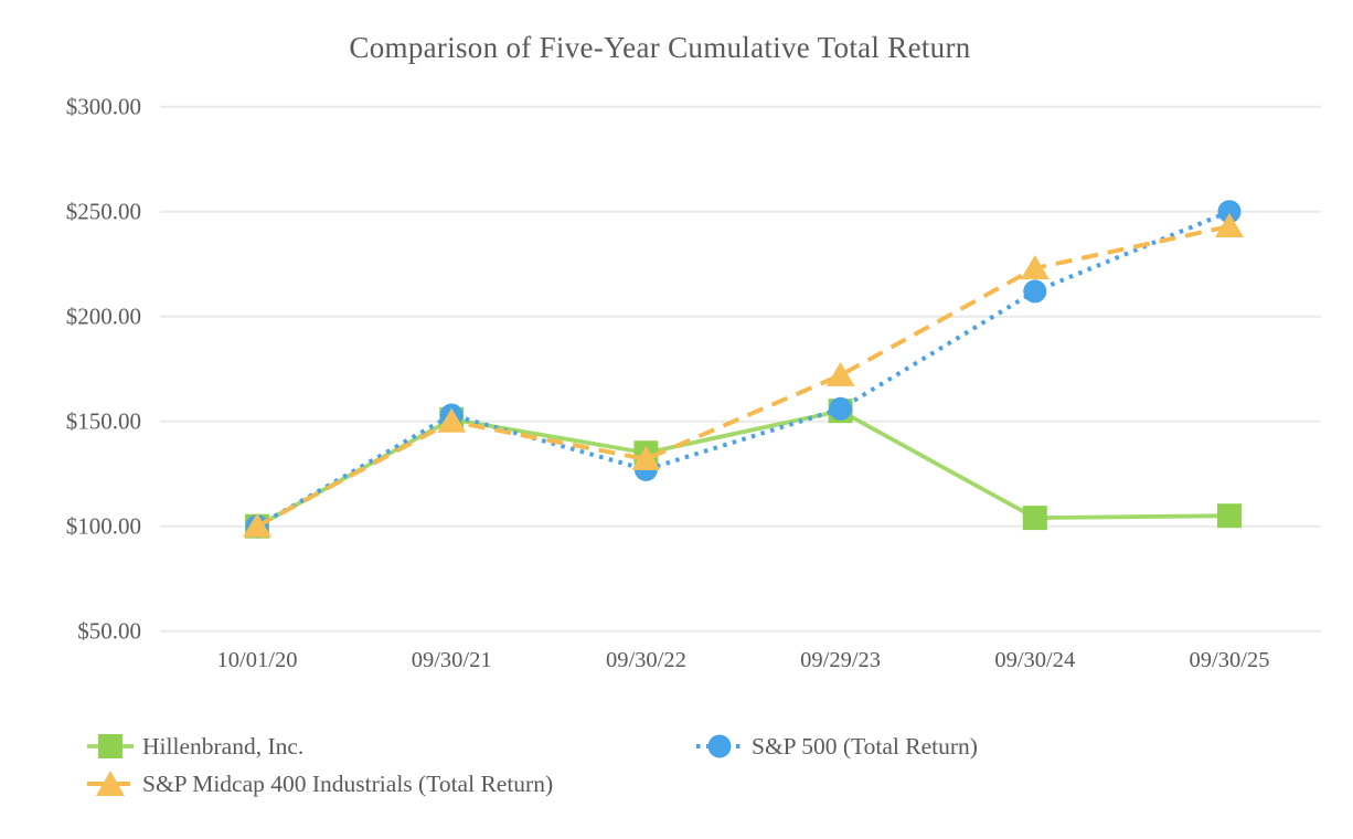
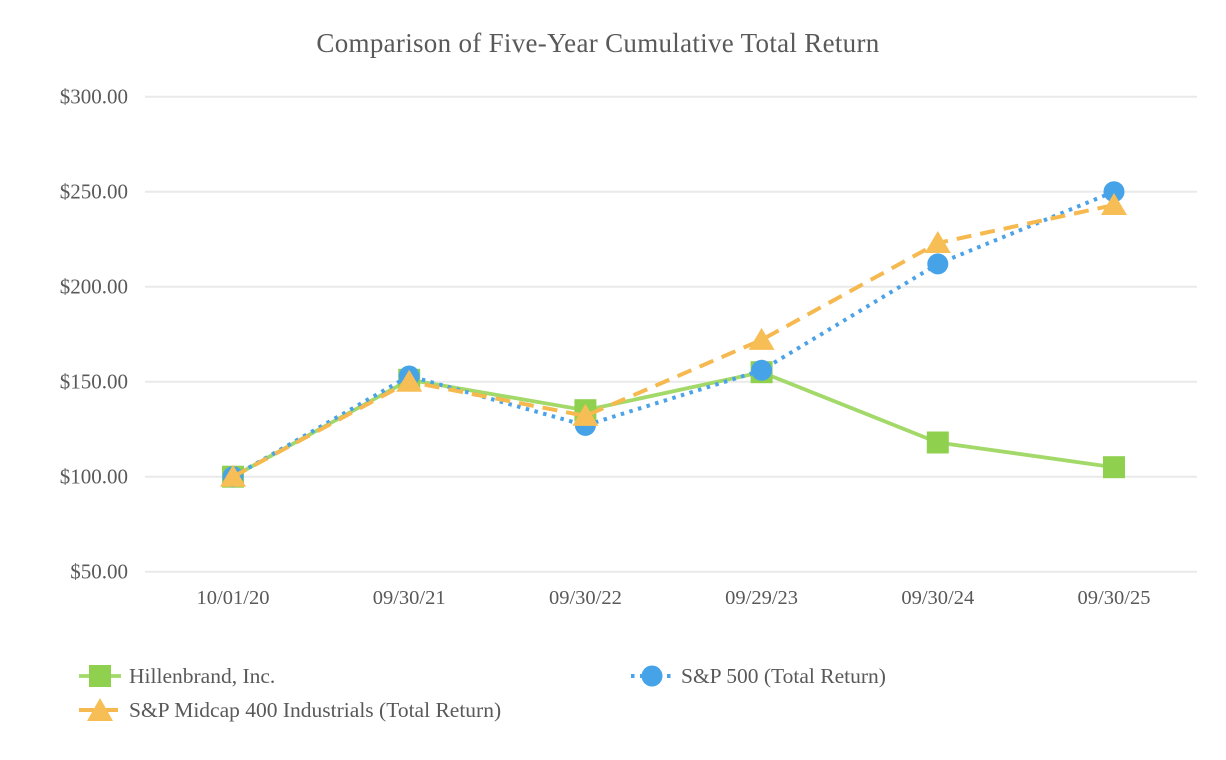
Hillenbrand, Inc./09/30/24: $104 -> $118
